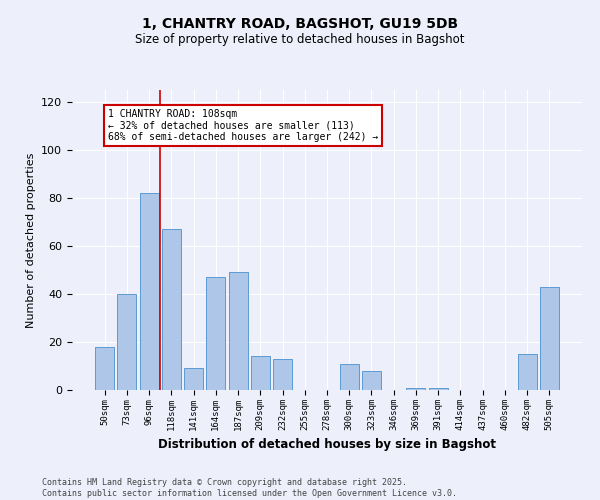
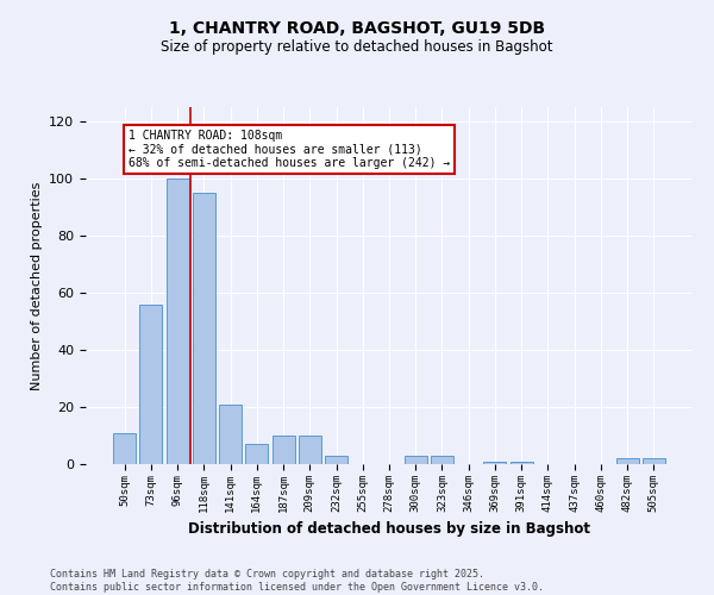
50sqm: 18 -> 11
73sqm: 40 -> 56
96sqm: 82 -> 100
118sqm: 67 -> 95
141sqm: 9 -> 21
164sqm: 47 -> 7
187sqm: 49 -> 10
209sqm: 14 -> 10
232sqm: 13 -> 3
300sqm: 11 -> 3
323sqm: 8 -> 3
482sqm: 15 -> 2
505sqm: 43 -> 2
